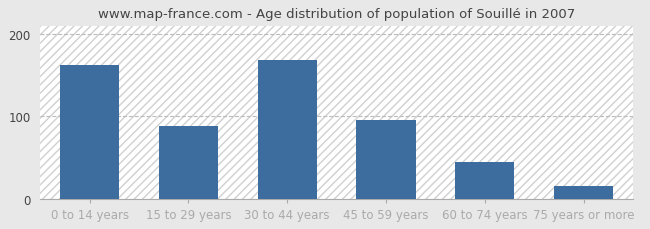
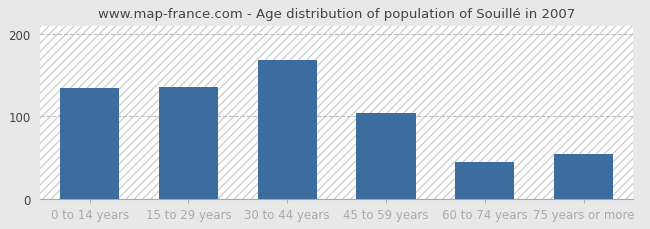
0 to 14 years: 162 -> 134
15 to 29 years: 88 -> 136
45 to 59 years: 95 -> 104
75 years or more: 15 -> 54
